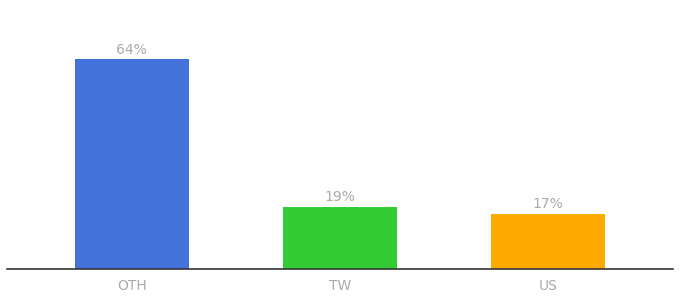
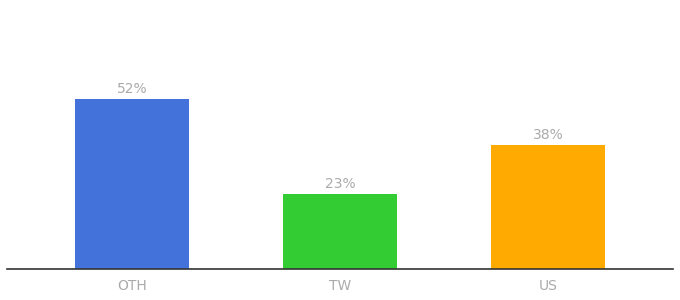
OTH: 64% -> 52%
TW: 19% -> 23%
US: 17% -> 38%
